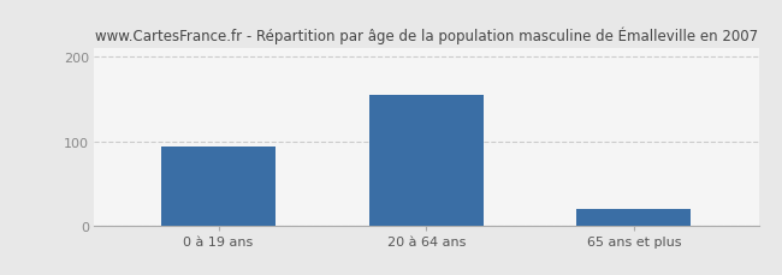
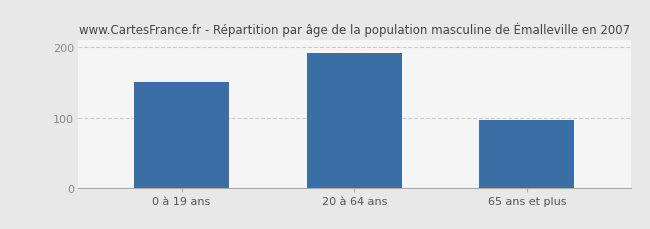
0 à 19 ans: 93 -> 150
20 à 64 ans: 155 -> 192
65 ans et plus: 20 -> 96
